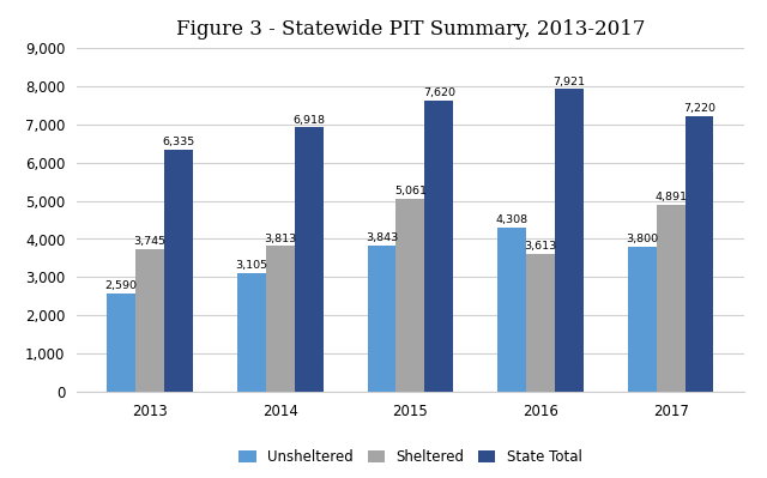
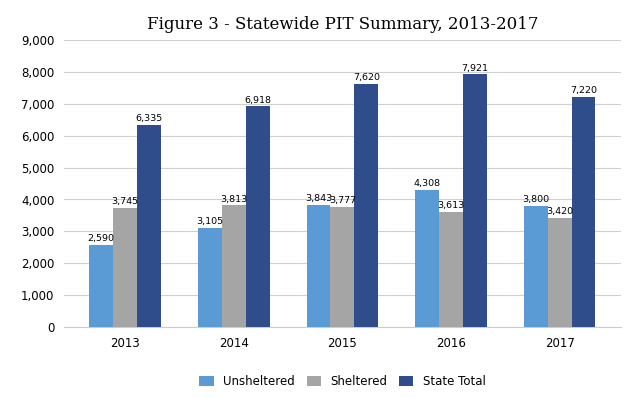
Sheltered/2015: 5,061 -> 3,777
Sheltered/2017: 4,891 -> 3,420
